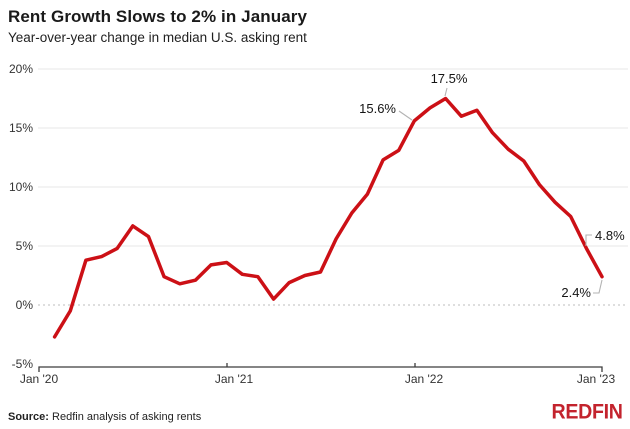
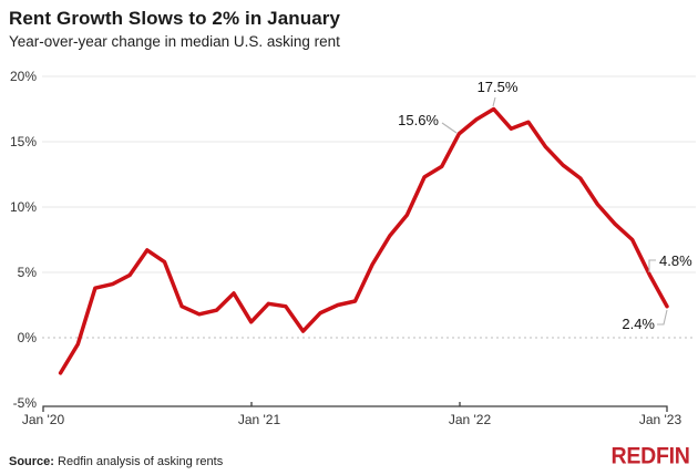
Jan '21: 3.6% -> 1.2%
